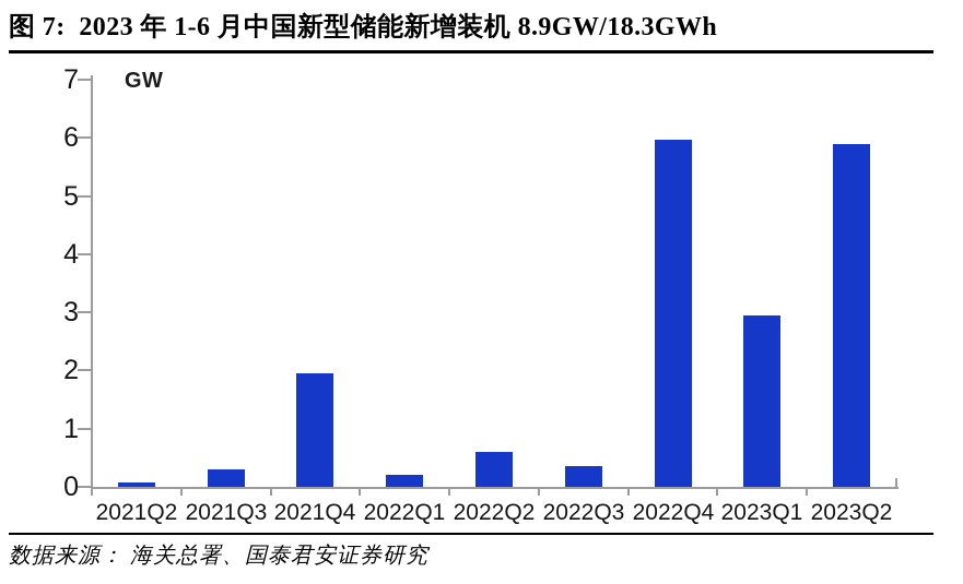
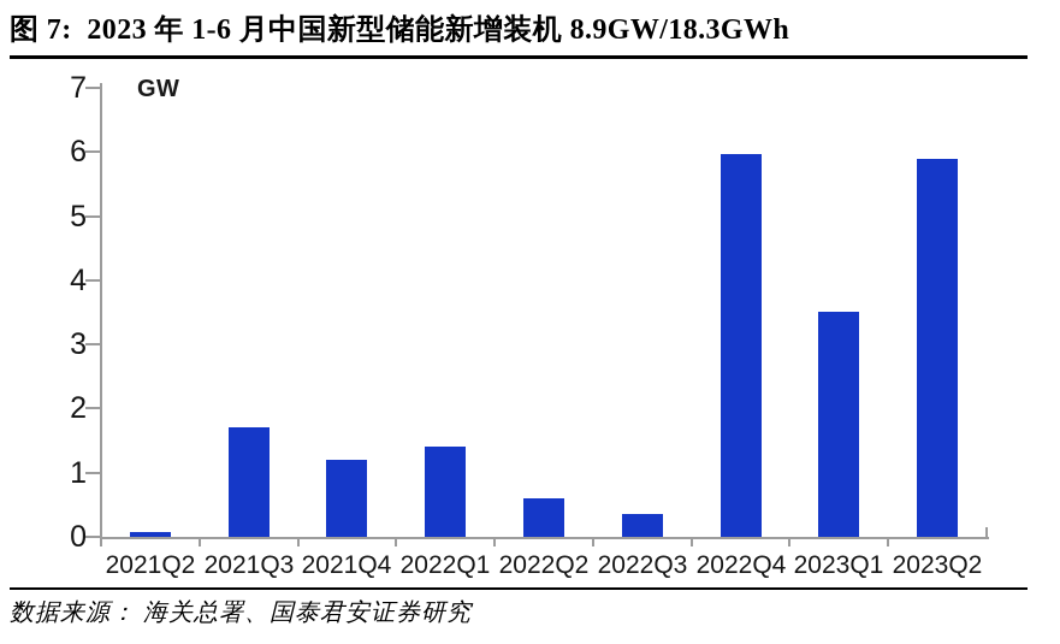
2021Q3: 0.3 -> 1.7
2021Q4: 1.9 -> 1.2
2022Q1: 0.2 -> 1.4
2023Q1: 3.0 -> 3.5
